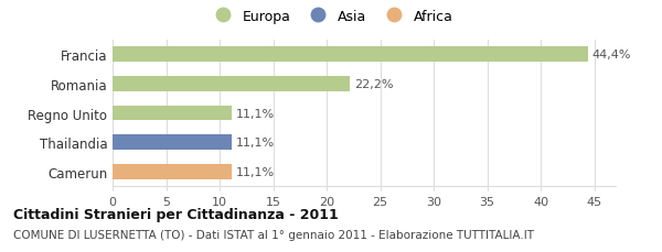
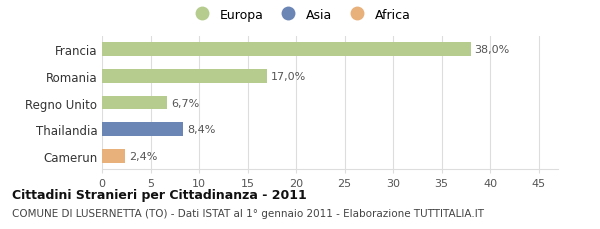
Francia: 44,4% -> 38,0%
Romania: 22,2% -> 17,0%
Regno Unito: 11,1% -> 6,7%
Thailandia: 11,1% -> 8,4%
Camerun: 11,1% -> 2,4%
